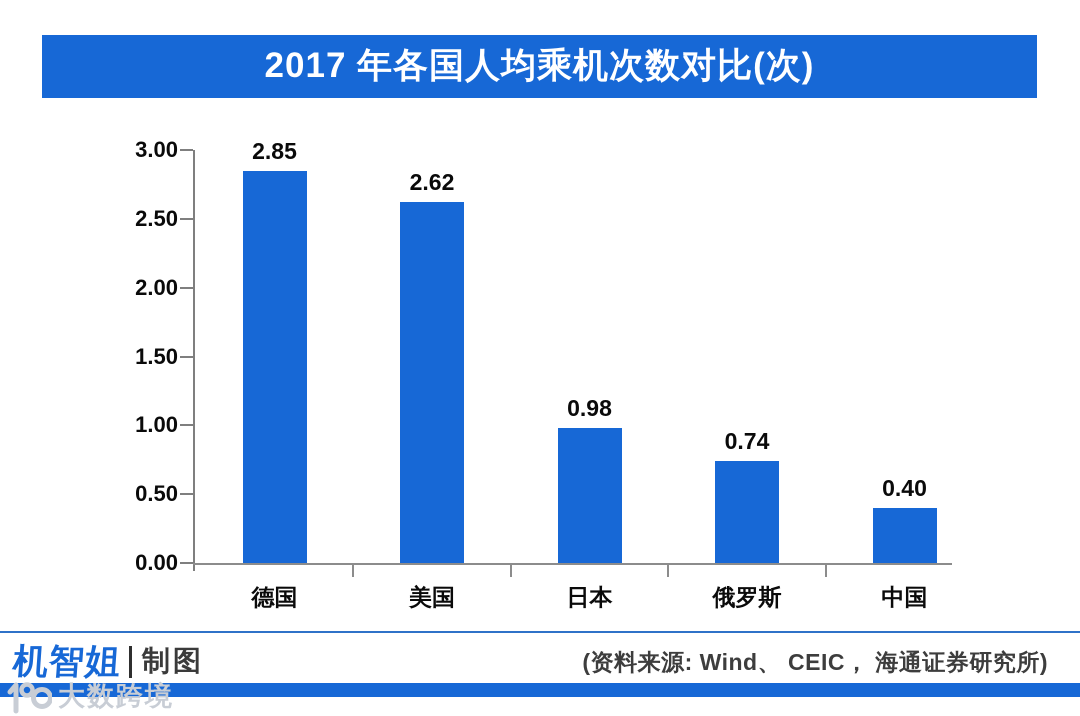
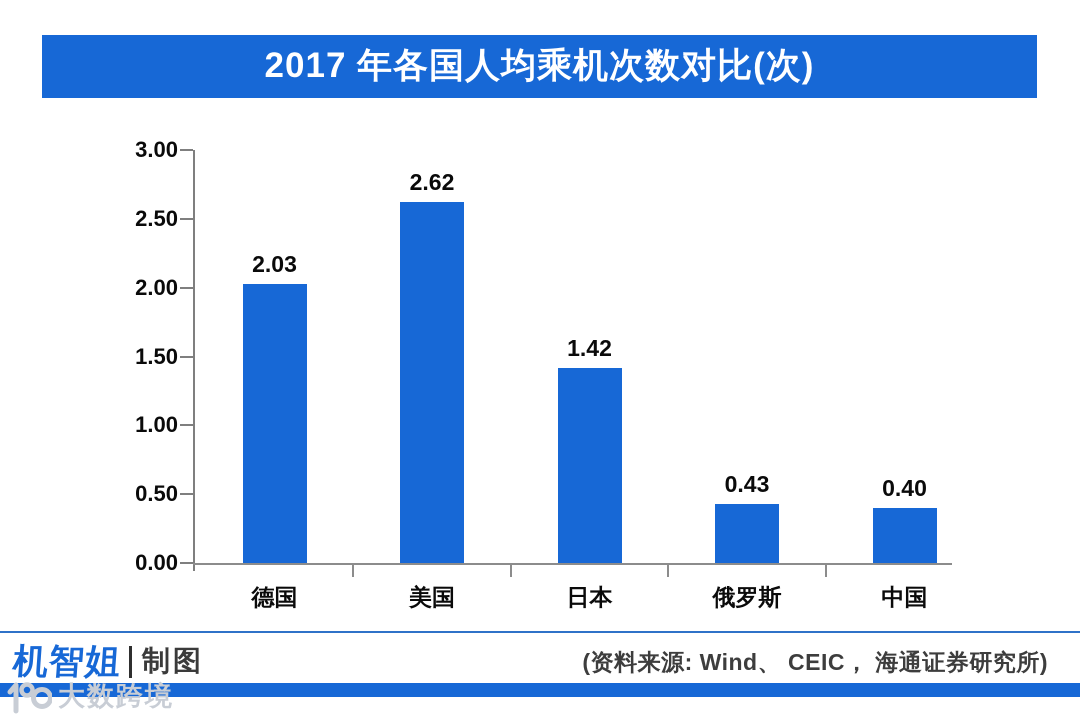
德国: 2.85 -> 2.03
日本: 0.98 -> 1.42
俄罗斯: 0.74 -> 0.43
